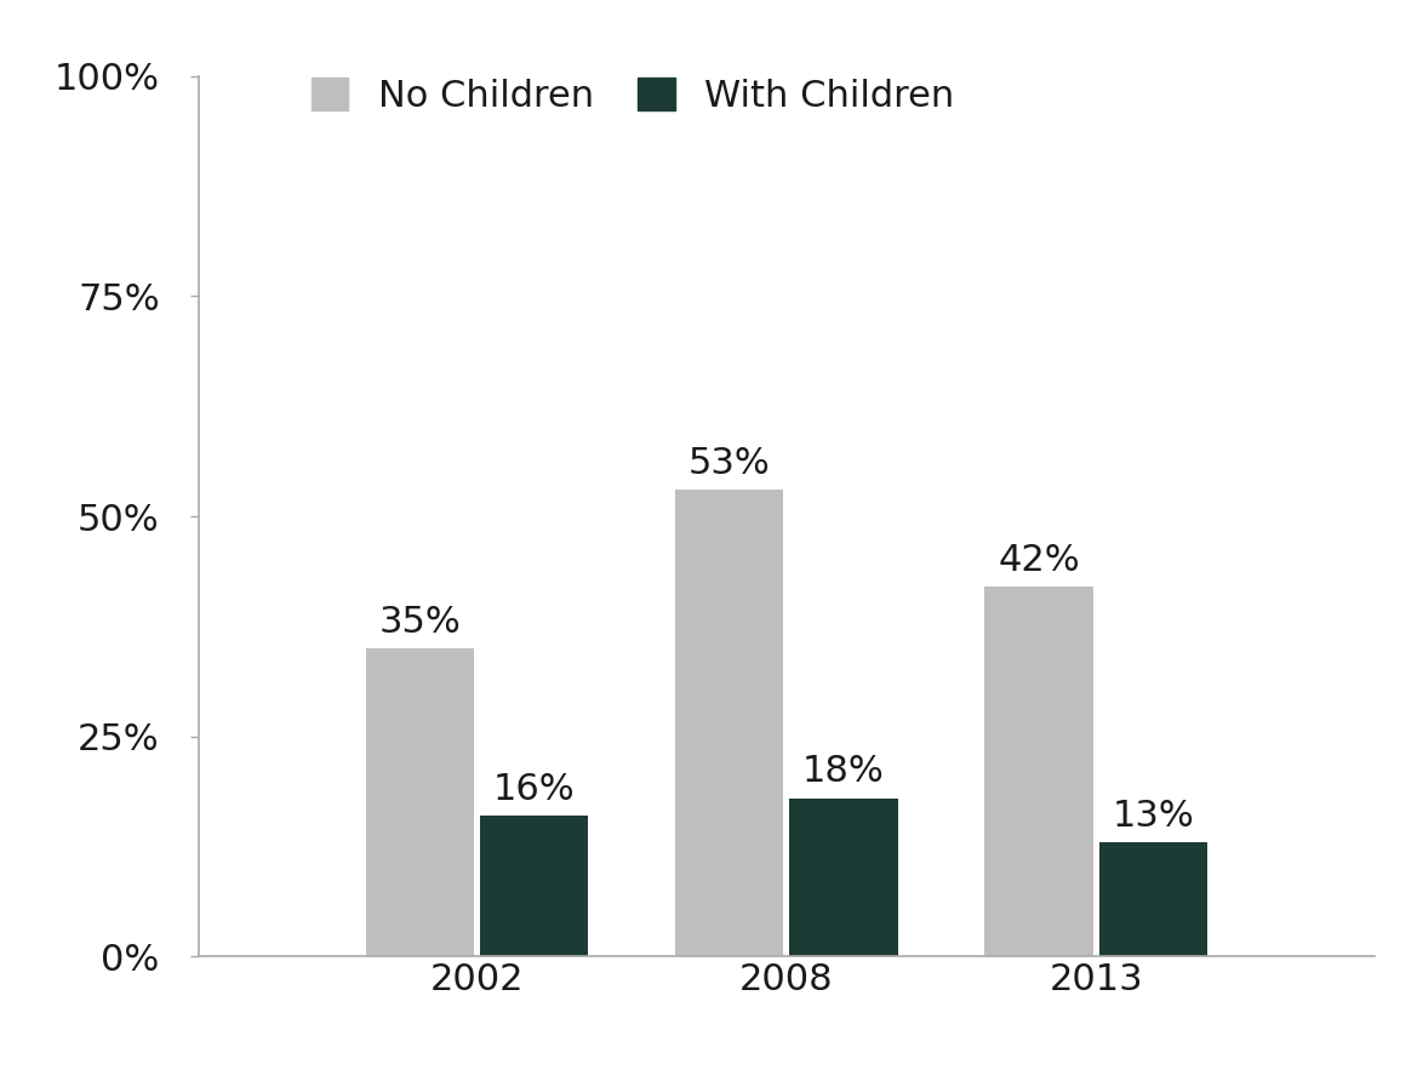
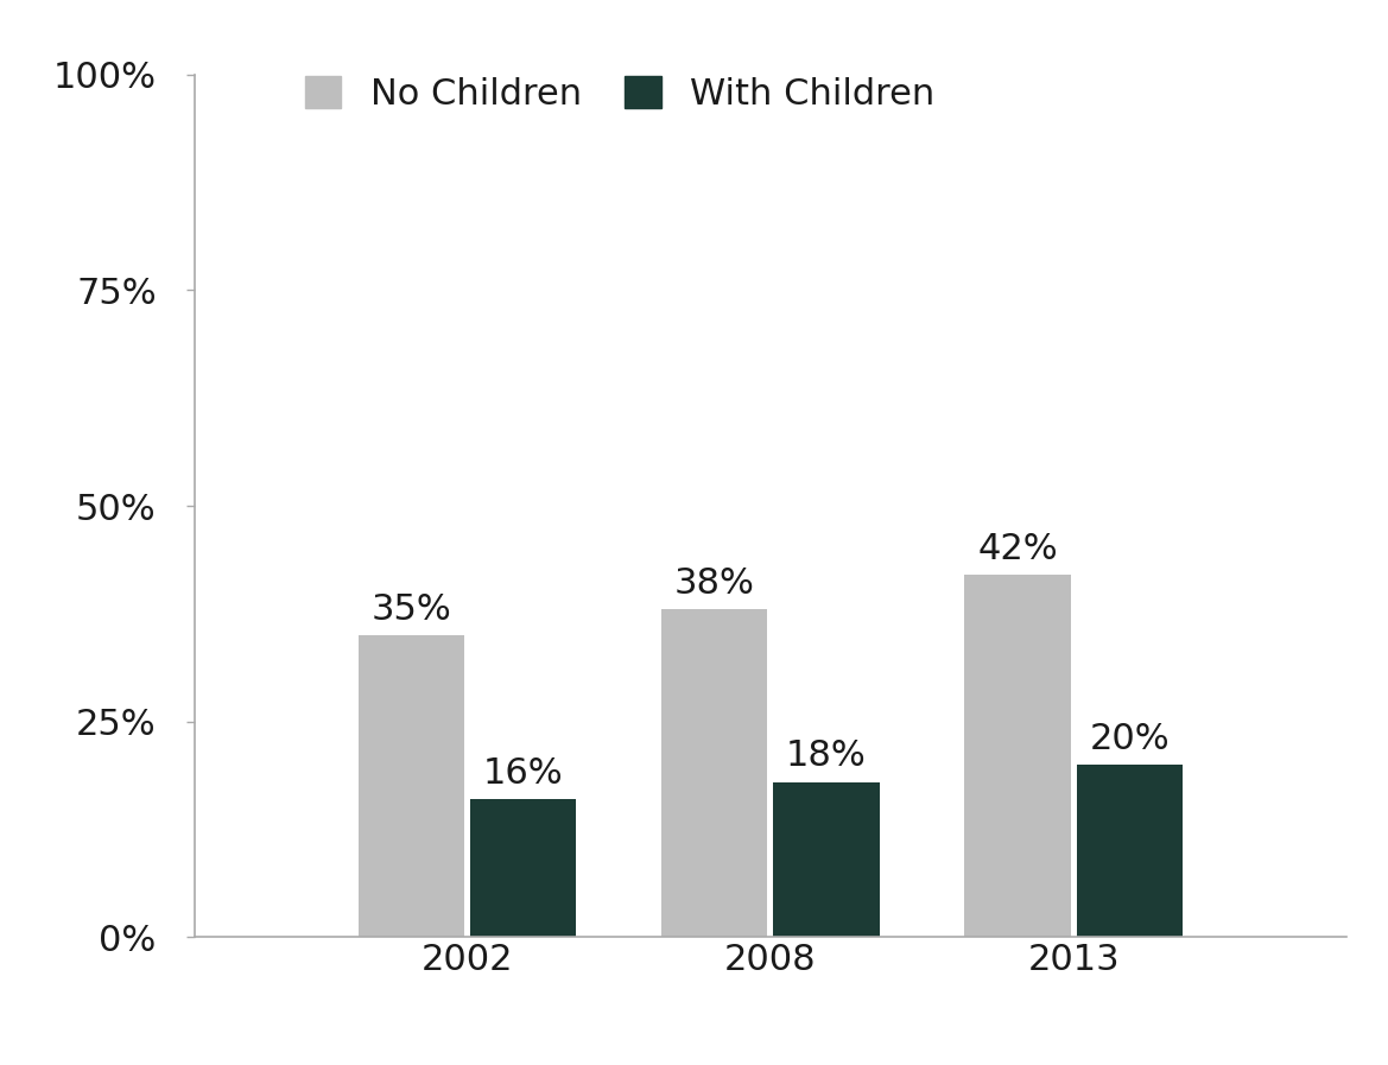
No Children/2008: 53% -> 38%
With Children/2013: 13% -> 20%
